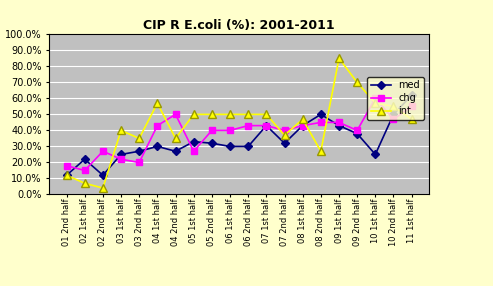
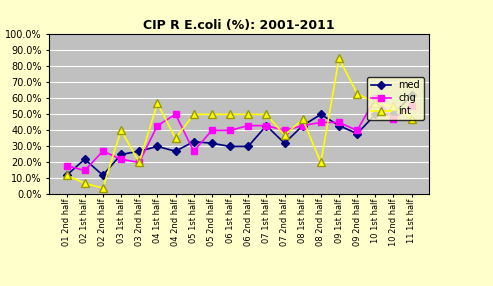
int/03 2nd half: 35% -> 20%
int/08 2nd half: 27% -> 20%
int/09 2nd half: 70% -> 63%
med/10 1st half: 25% -> 50%
